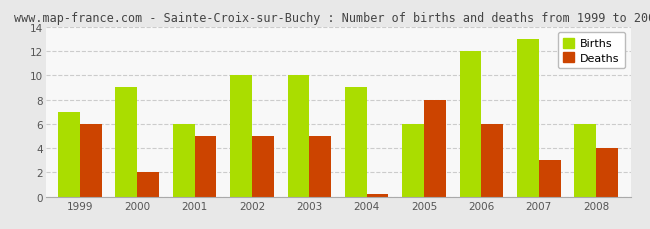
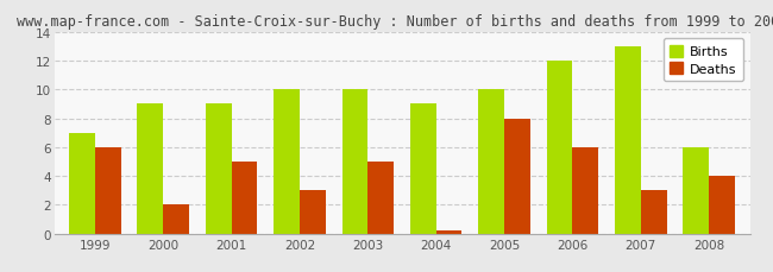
Births/2001: 6 -> 9
Deaths/2002: 5.0 -> 3.0
Births/2005: 6 -> 10
